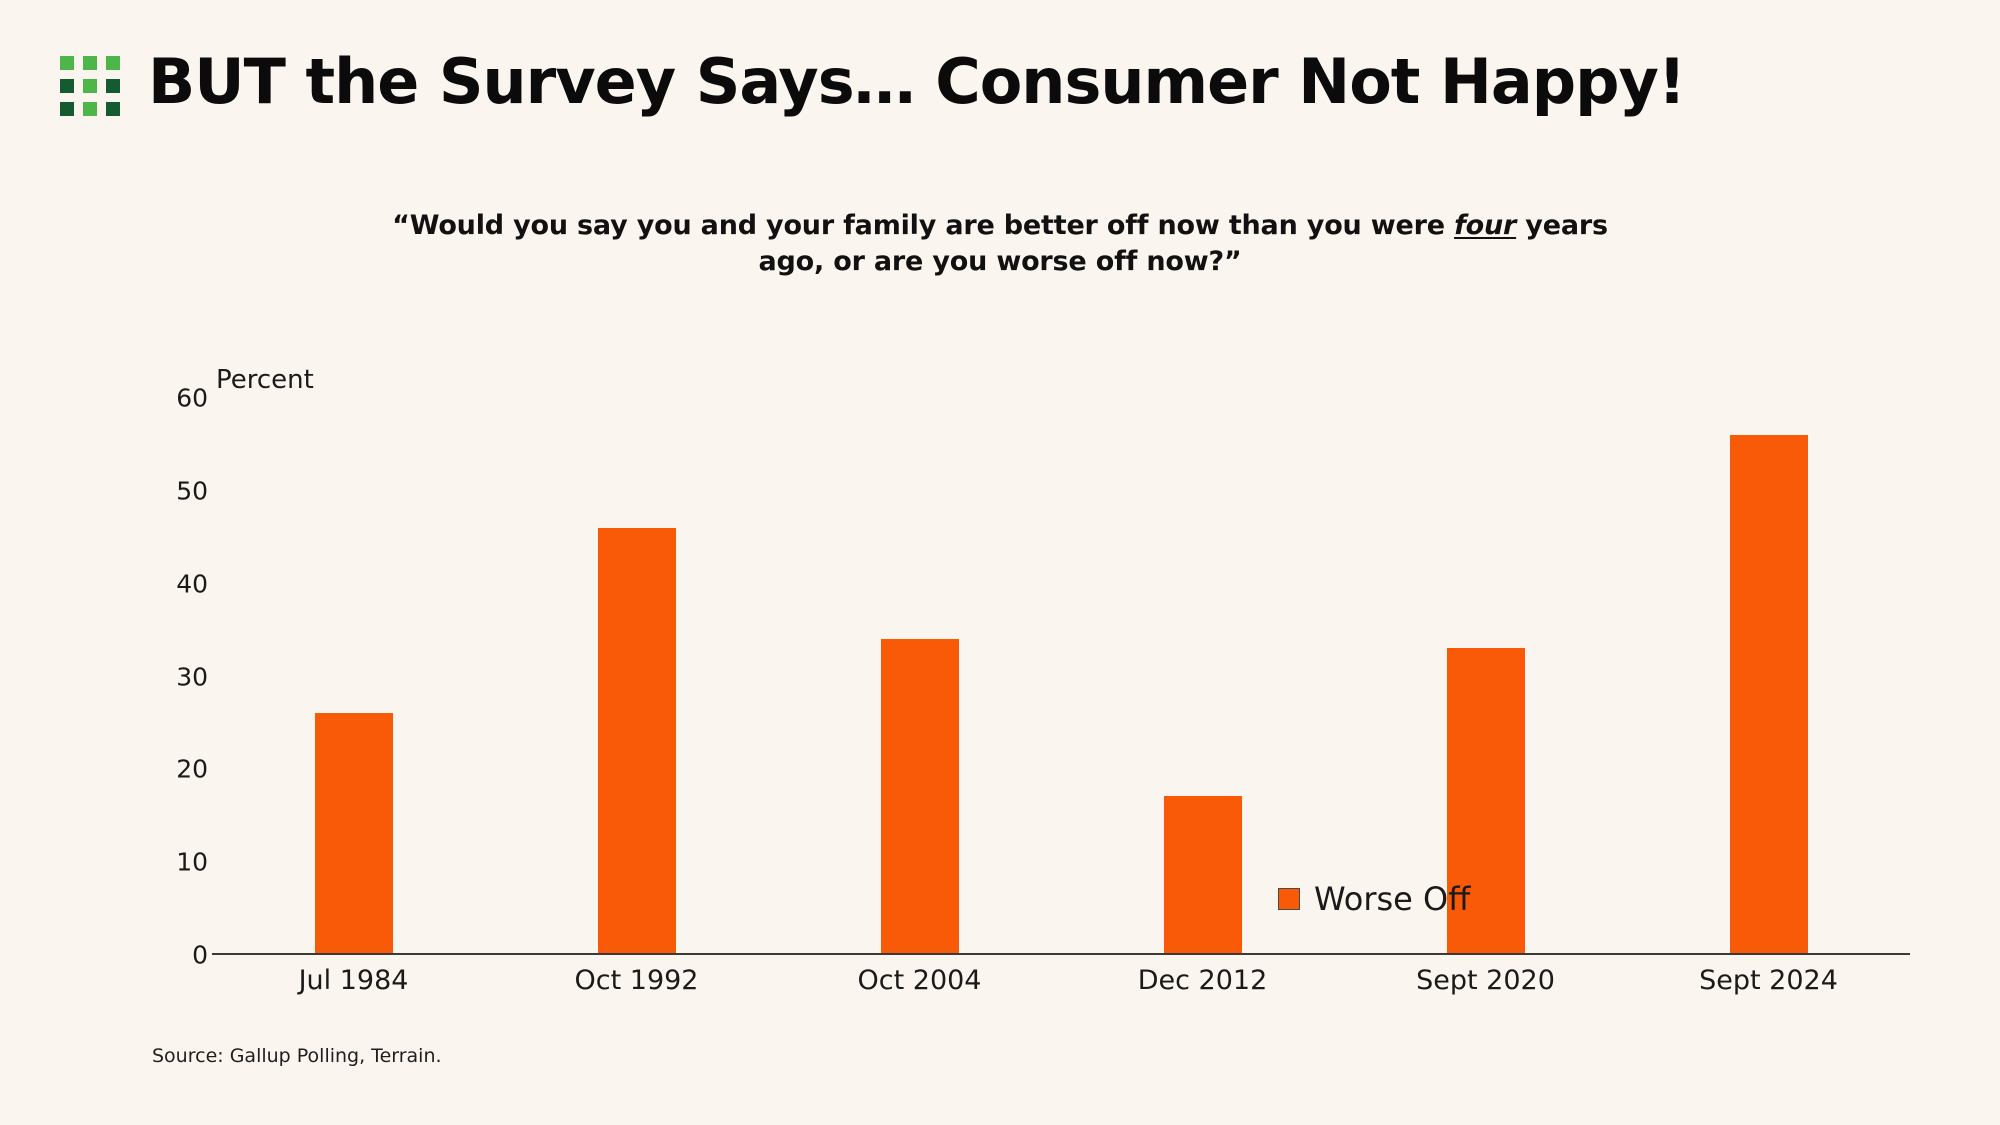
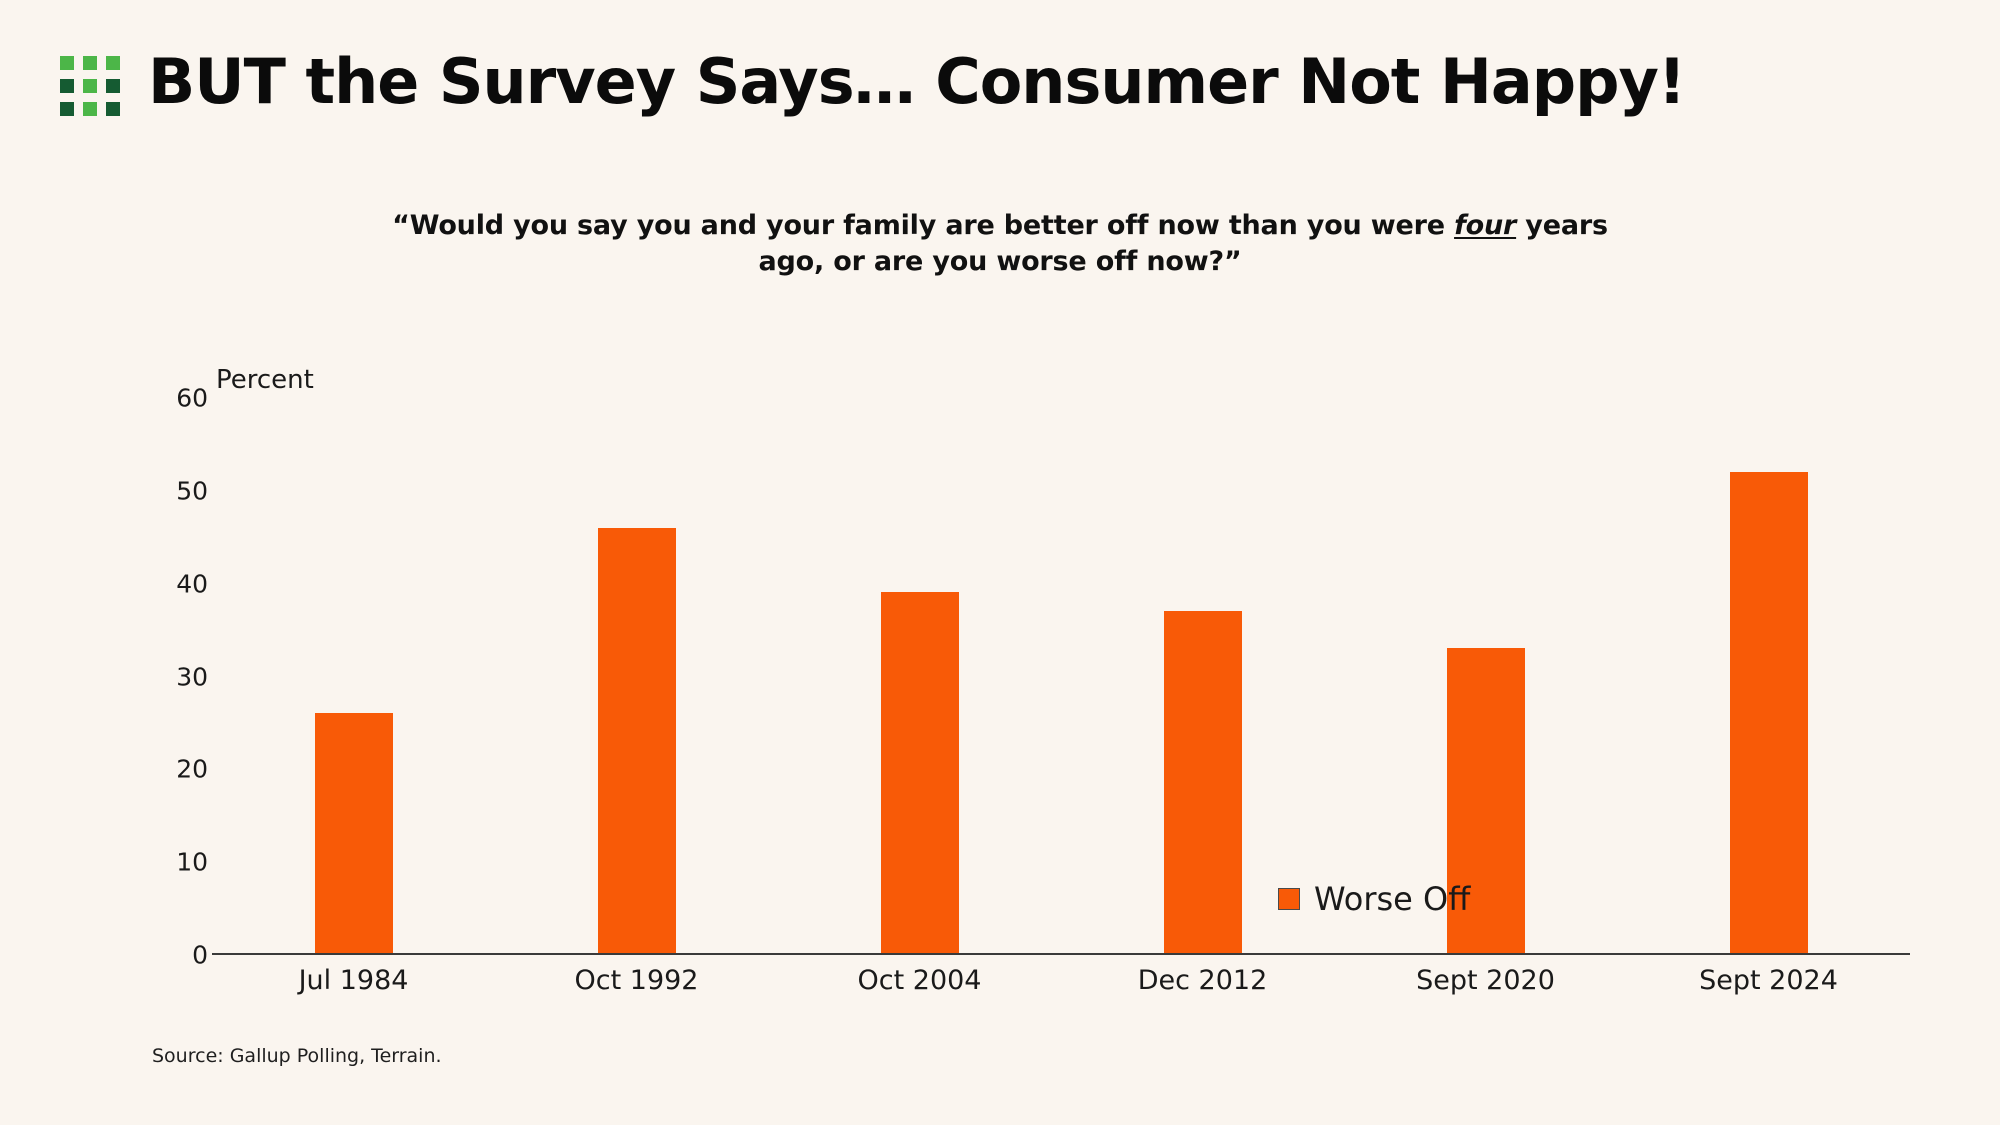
Oct 2004: 34 -> 39
Dec 2012: 17 -> 37
Sept 2024: 56 -> 52
